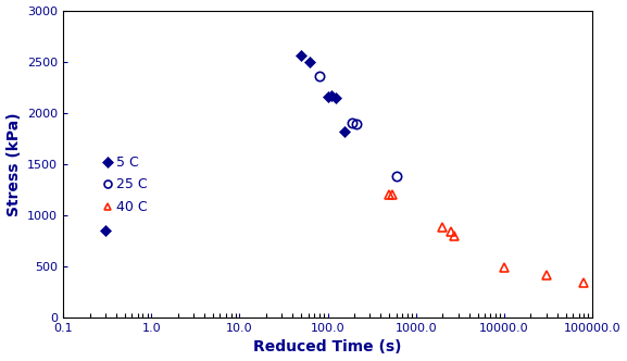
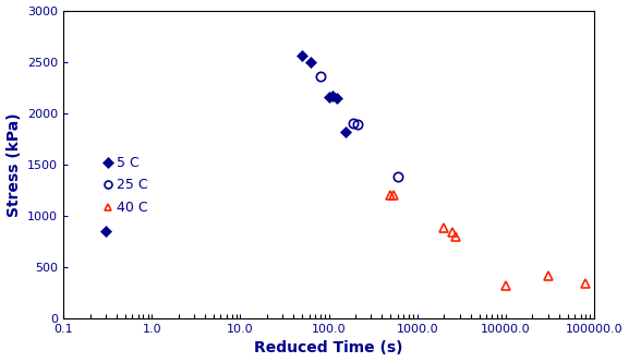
40 C/10000.0: 490 -> 320
